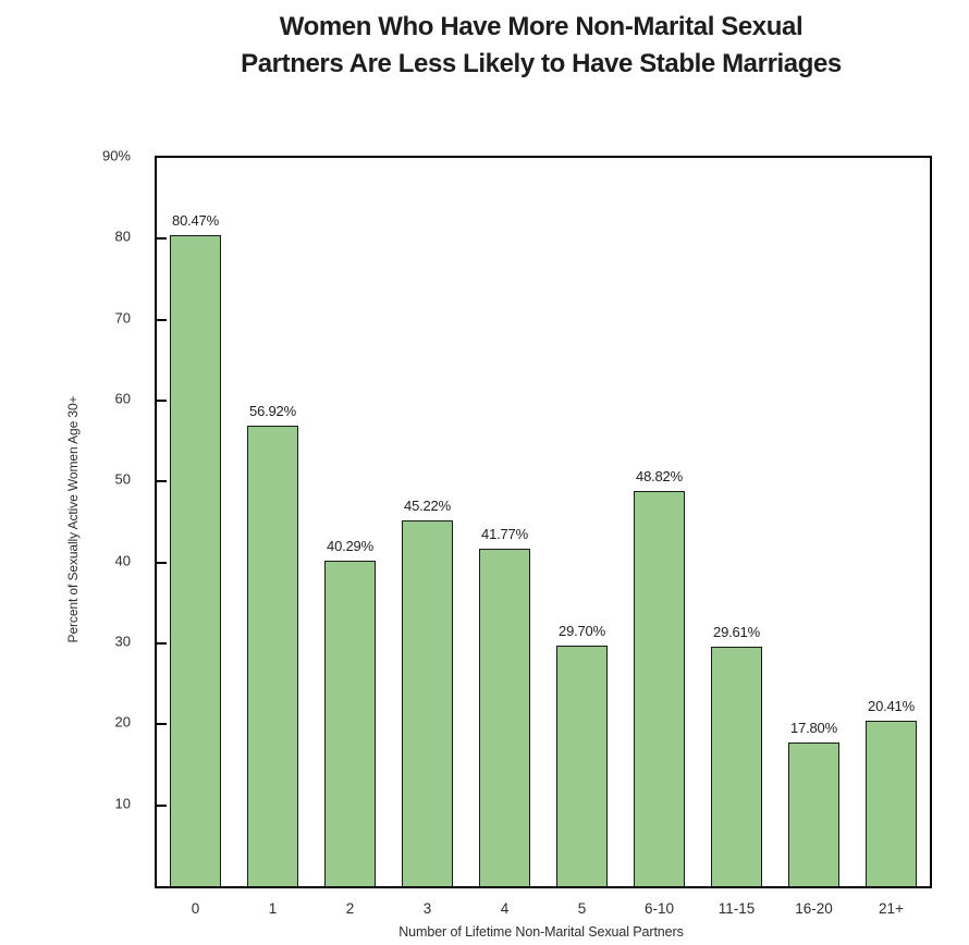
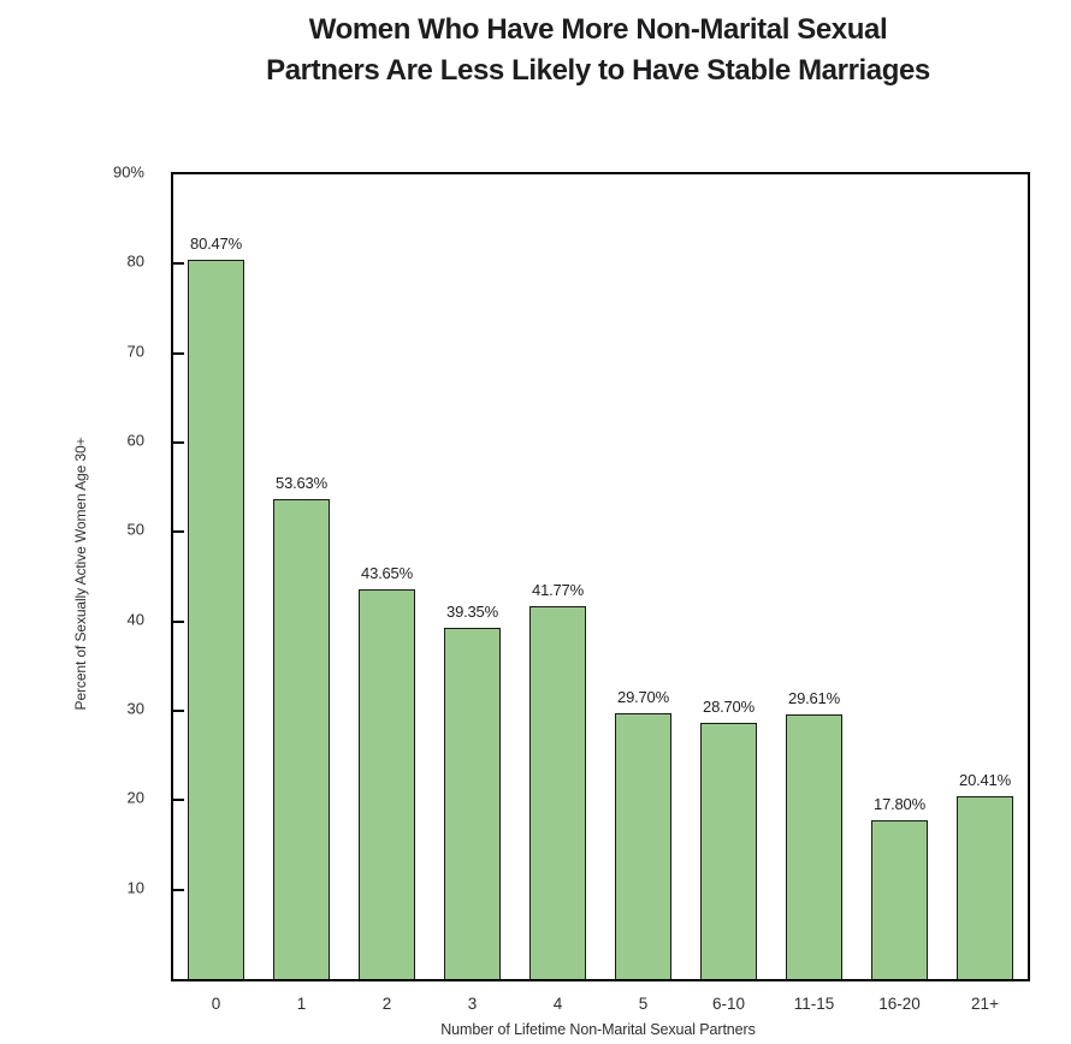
1: 56.92% -> 53.63%
2: 40.29% -> 43.65%
3: 45.22% -> 39.35%
6-10: 48.82% -> 28.70%
